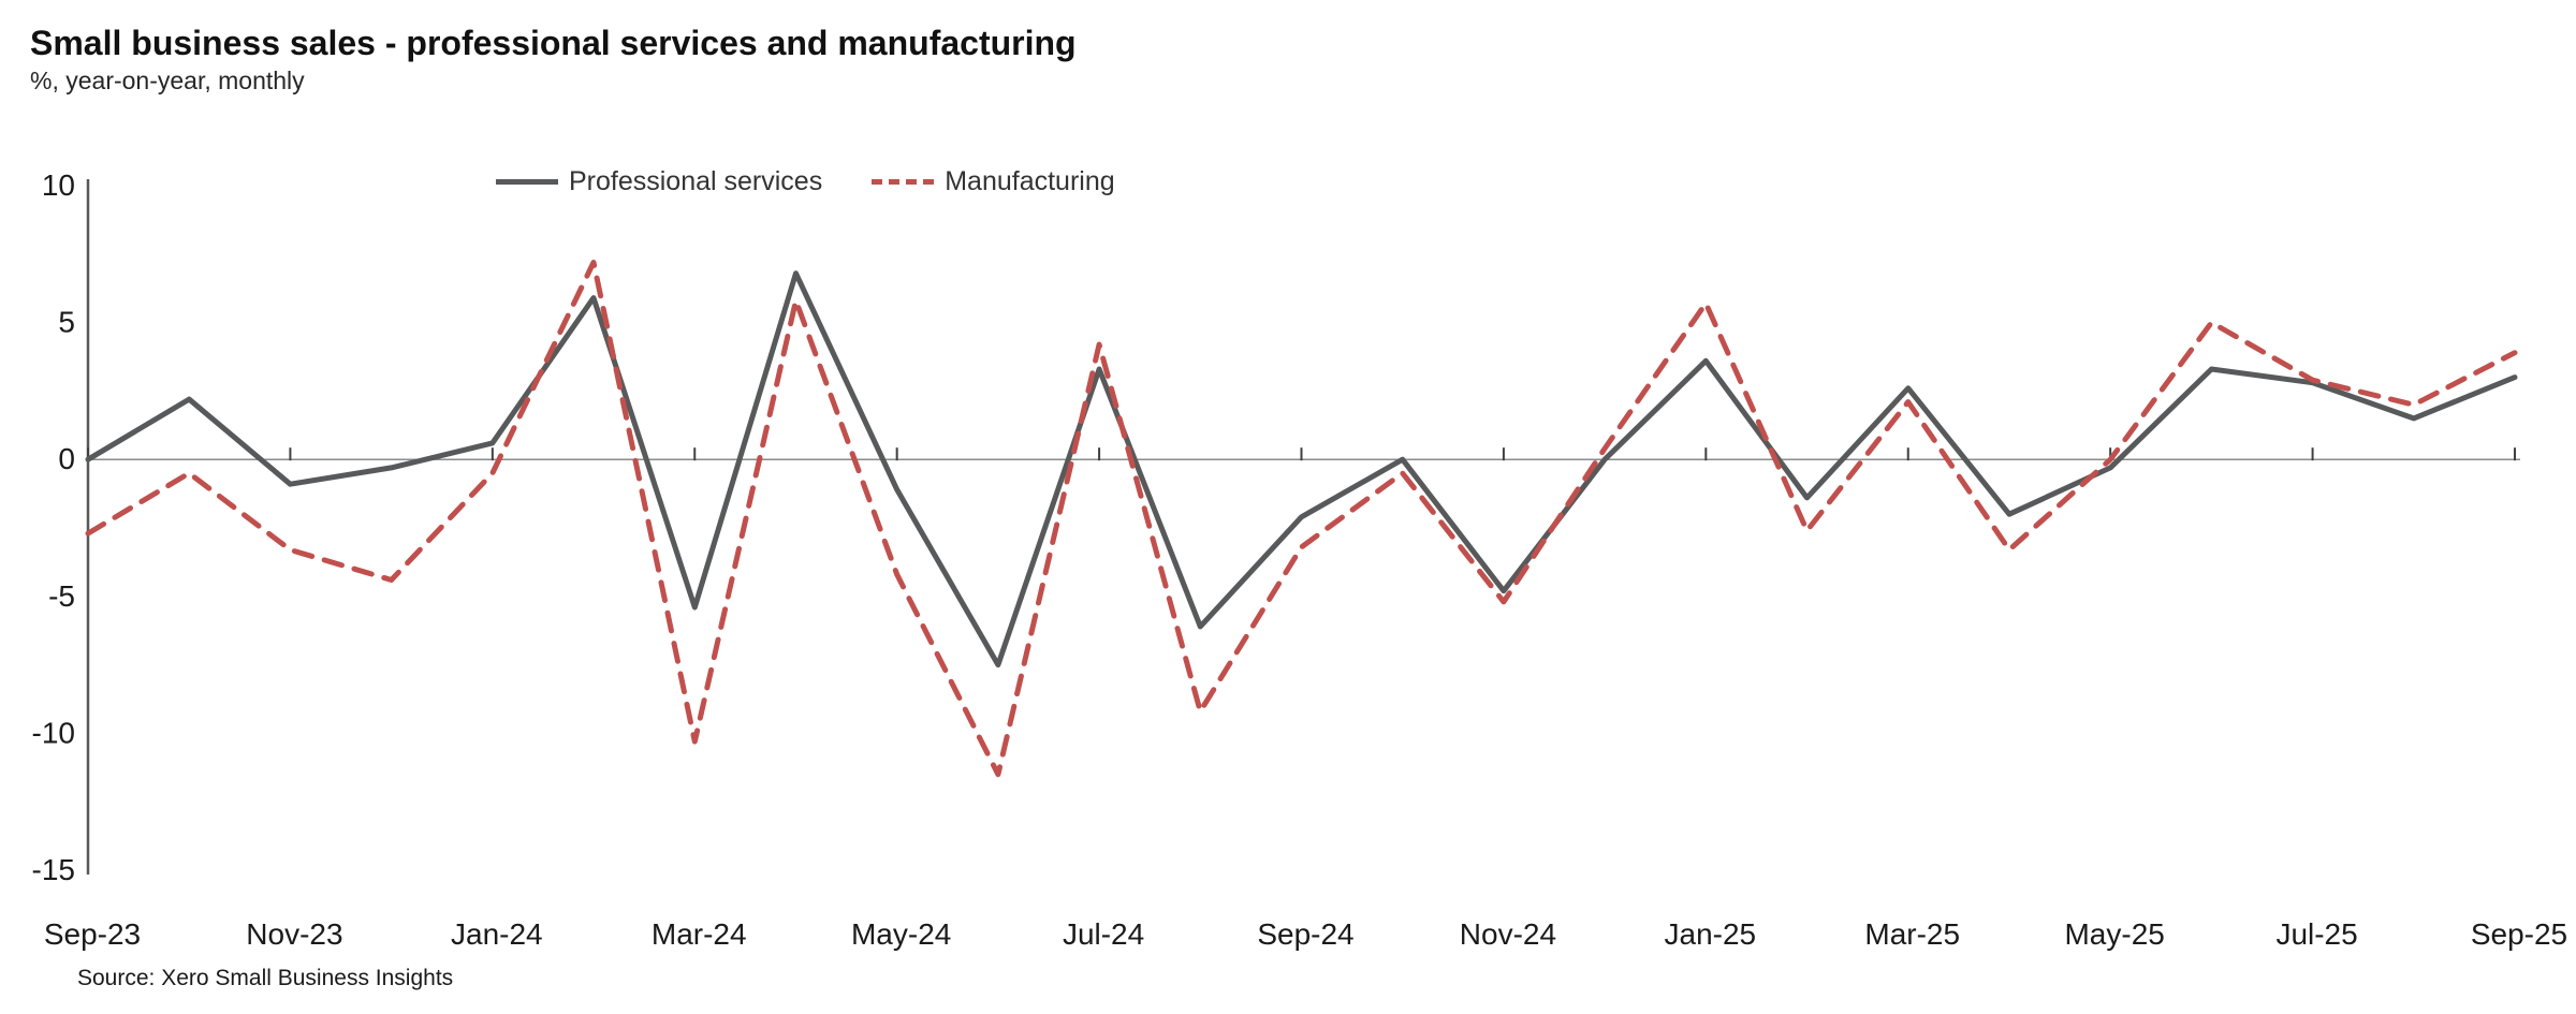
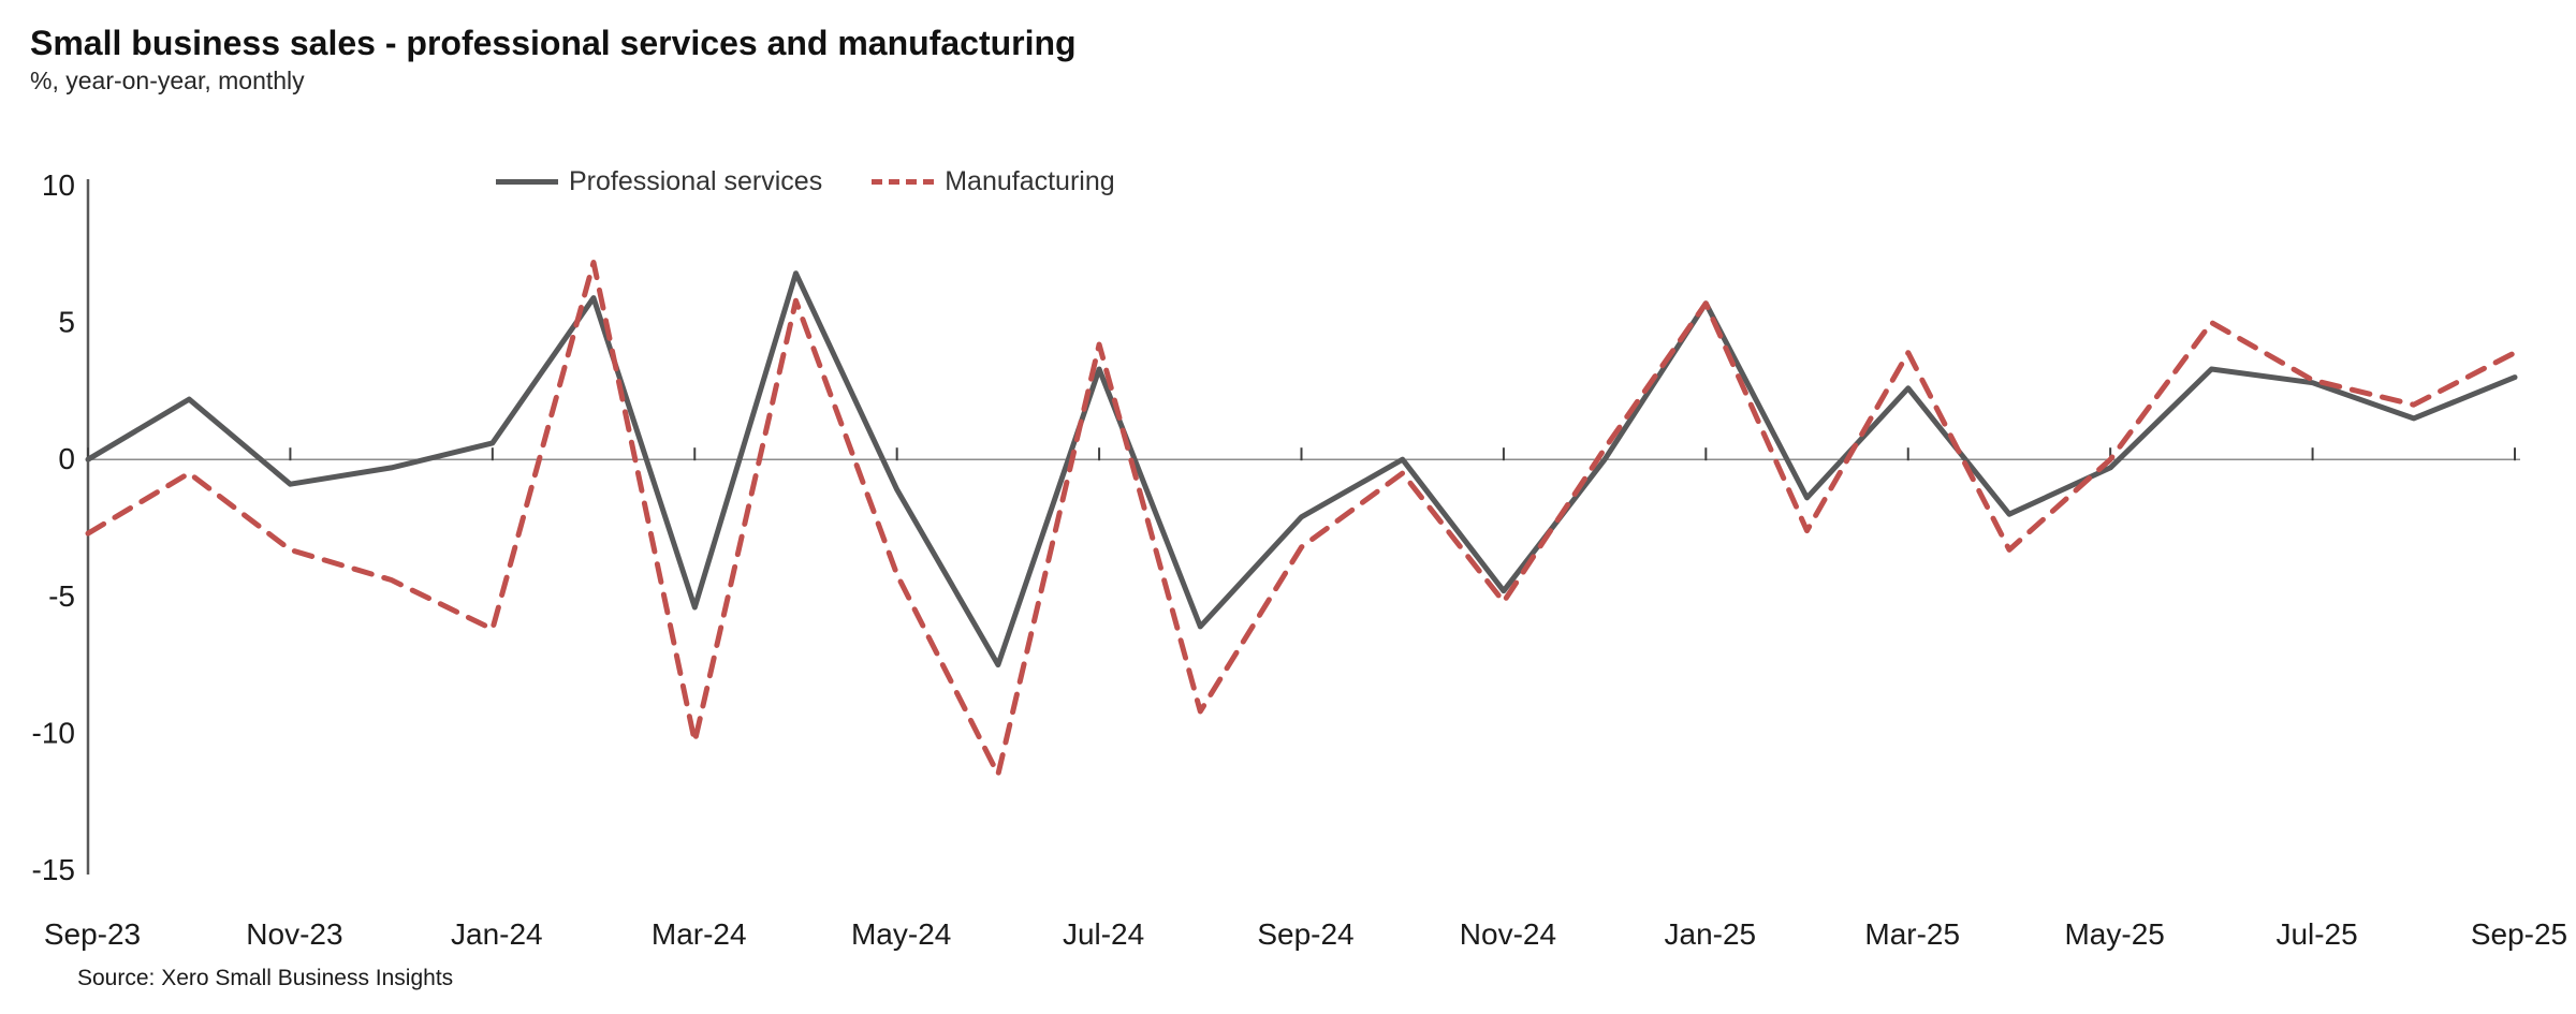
Manufacturing/Jan-24: -0.5 -> -6.2
Professional services/Jan-25: 3.6 -> 5.7
Manufacturing/Mar-25: 2.1 -> 3.9
